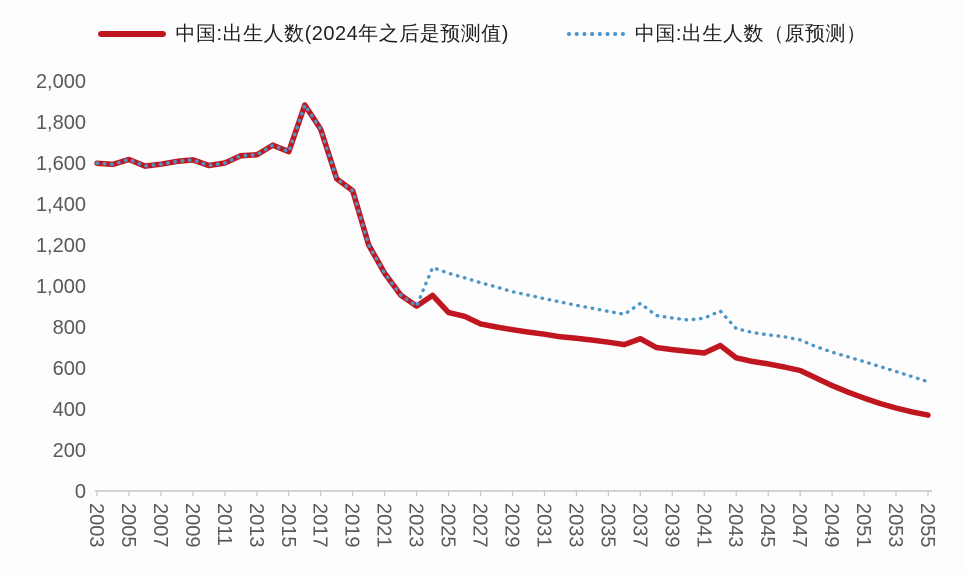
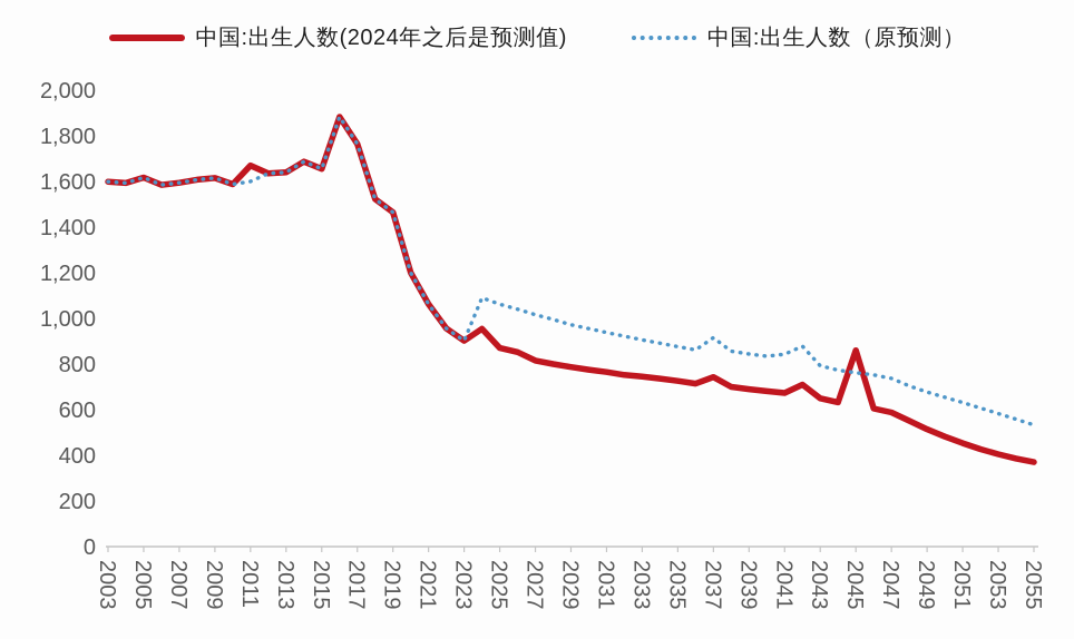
中国:出生人数(2024年之后是预测值)/2011: 1600 -> 1670
中国:出生人数(2024年之后是预测值)/2045: 620 -> 860
